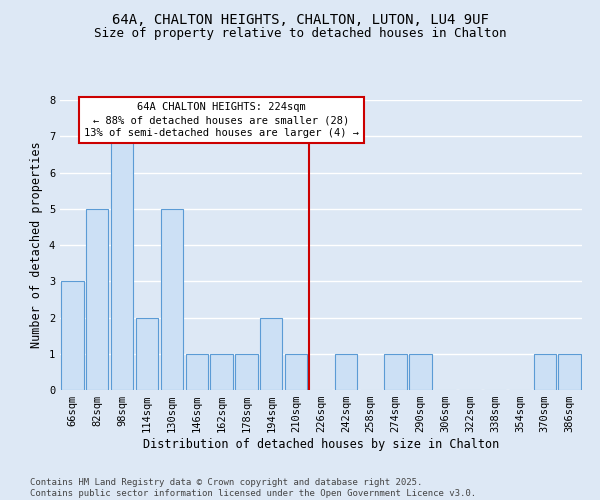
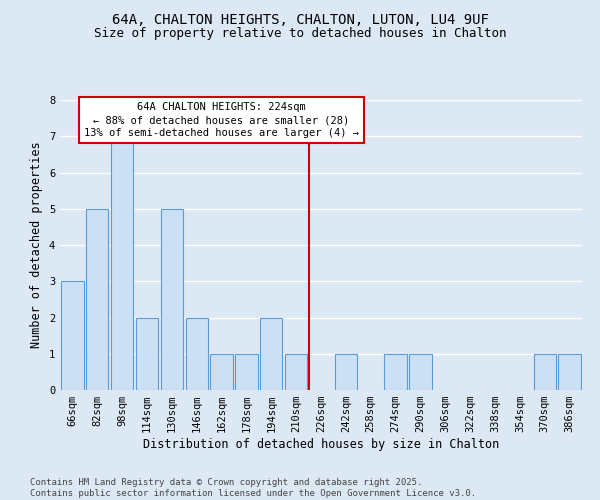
146sqm: 1 -> 2
